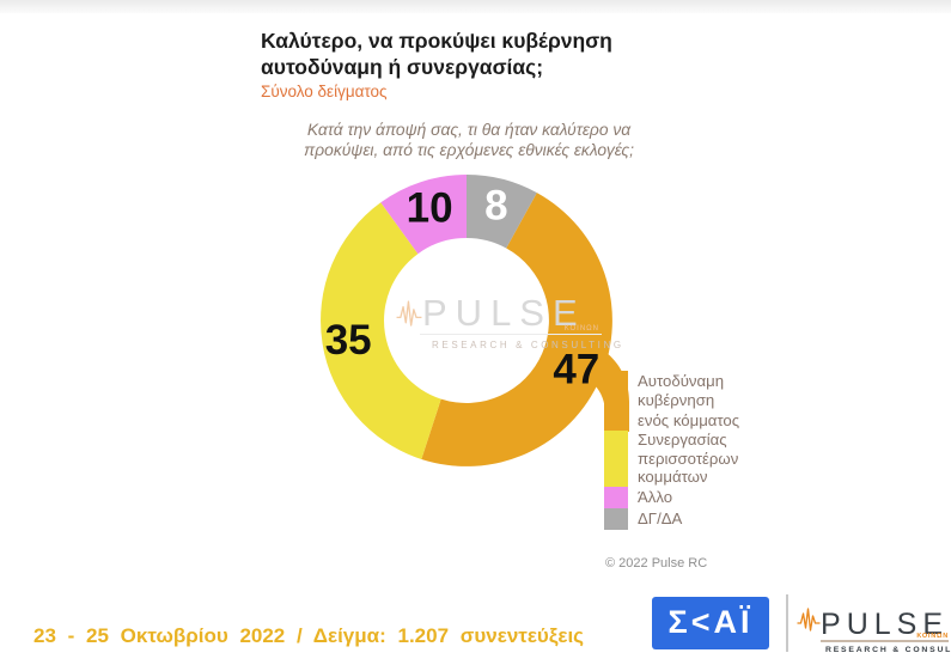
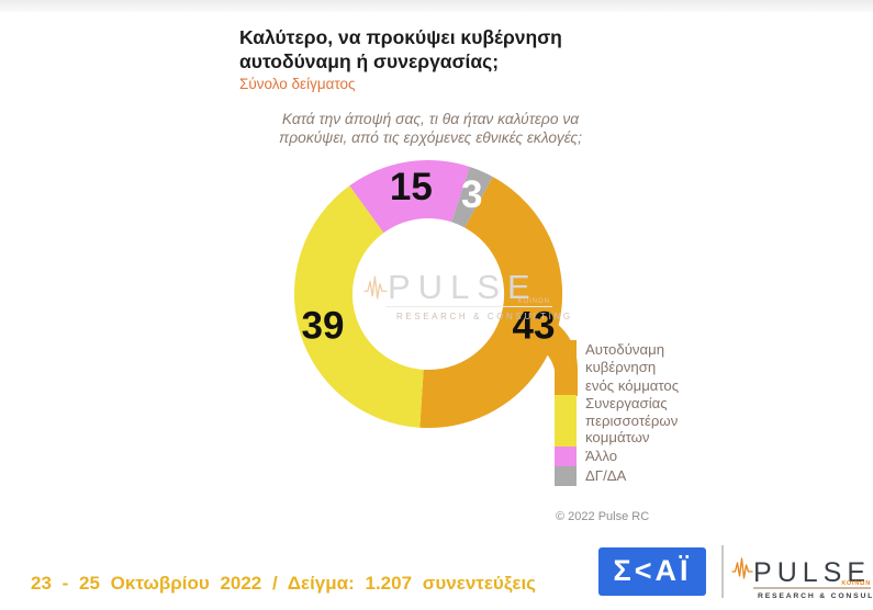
Αυτοδύναμη κυβέρνηση ενός κόμματος: 47 -> 43
Συνεργασίας περισσοτέρων κομμάτων: 35 -> 39
Άλλο: 10 -> 15
ΔΓ/ΔΑ: 8 -> 3
